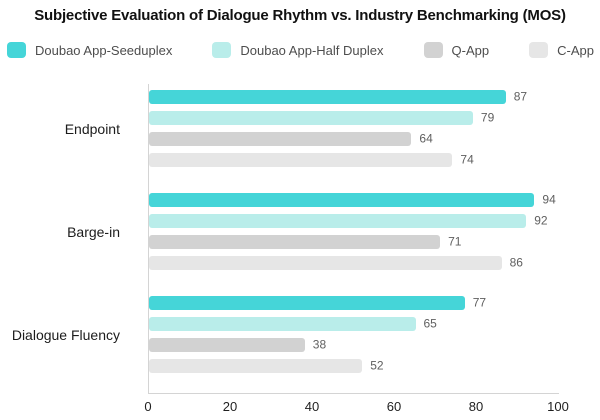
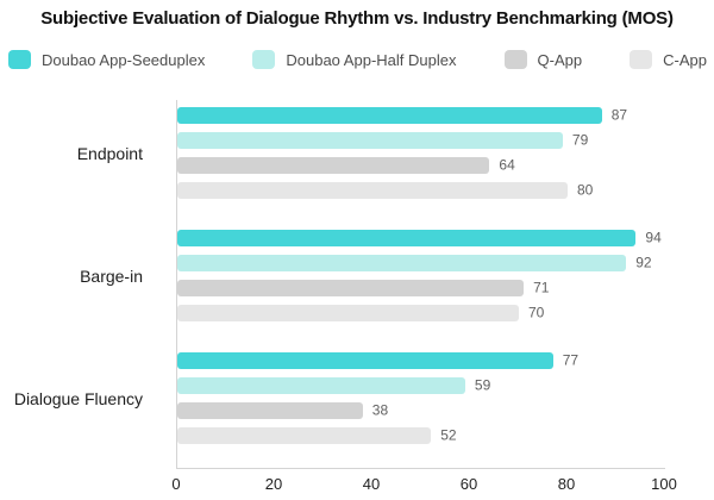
C-App/Endpoint: 74 -> 80
C-App/Barge-in: 86 -> 70
Doubao App-Half Duplex/Dialogue Fluency: 65 -> 59
